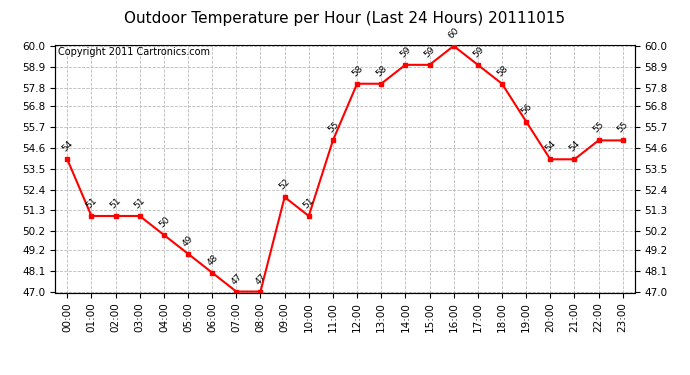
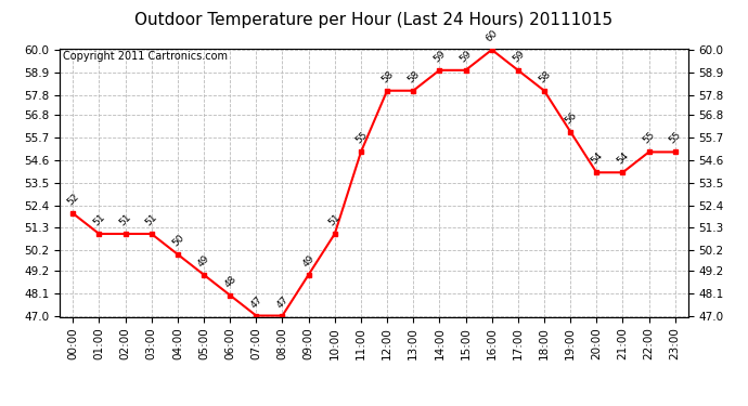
00:00: 54 -> 52
09:00: 52 -> 49
